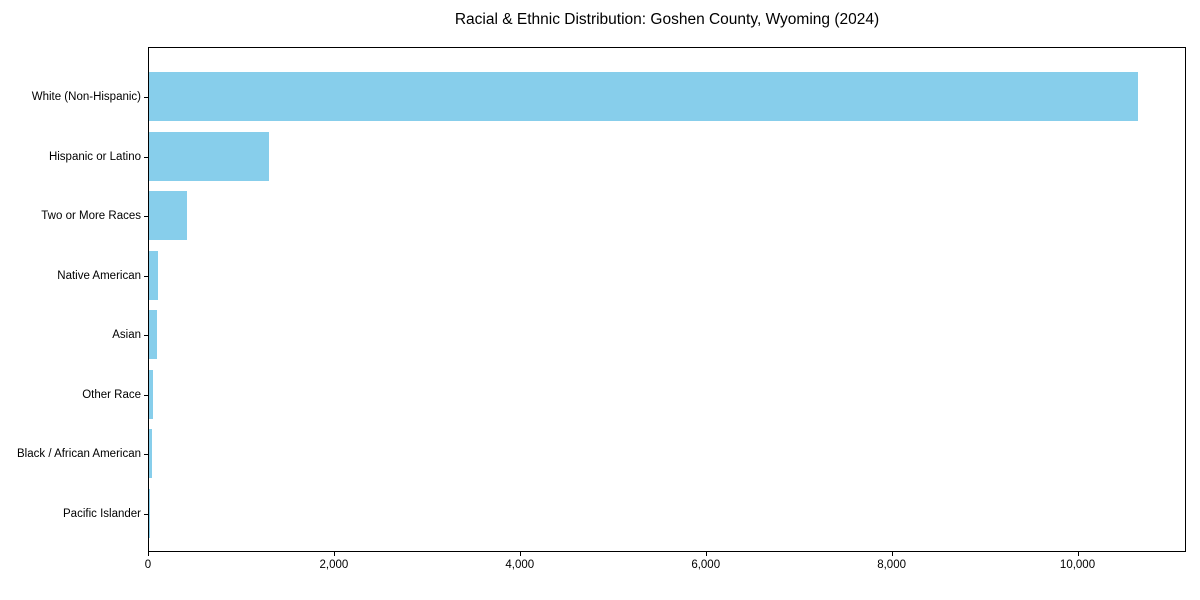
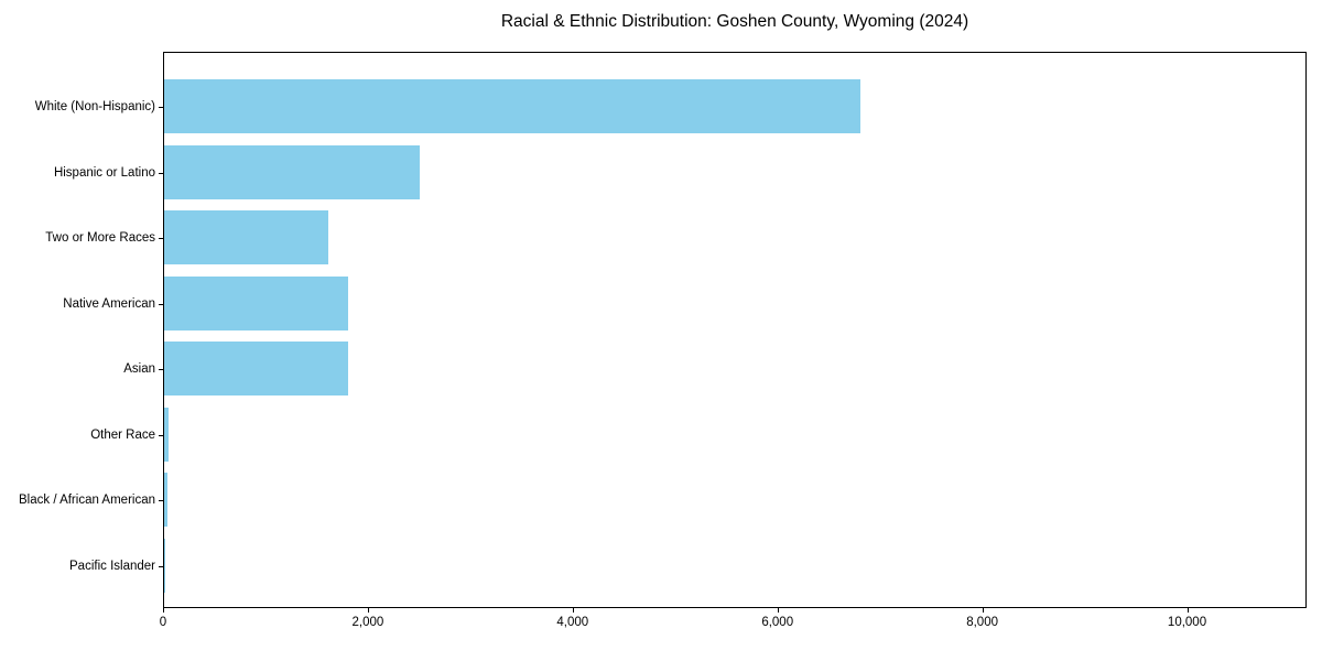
White (Non-Hispanic): 10600 -> 6800
Hispanic or Latino: 1300 -> 2500
Two or More Races: 400 -> 1600
Native American: 100 -> 1800
Asian: 100 -> 1800
